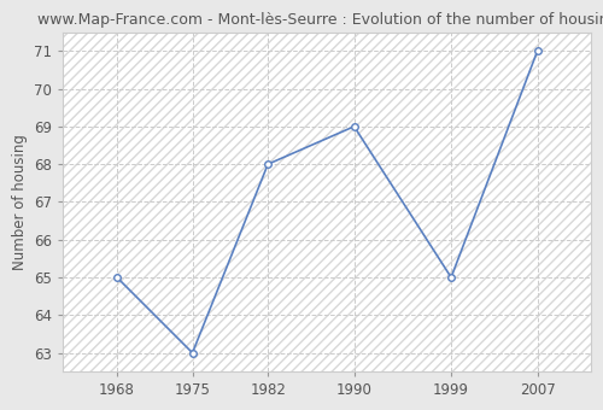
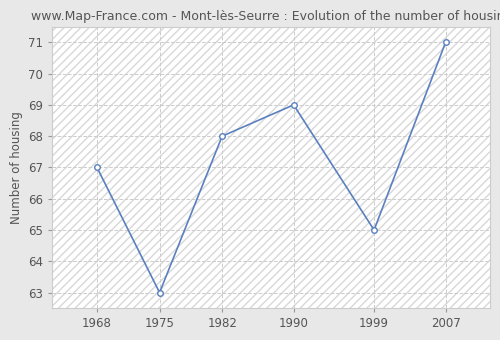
1968: 65 -> 67
